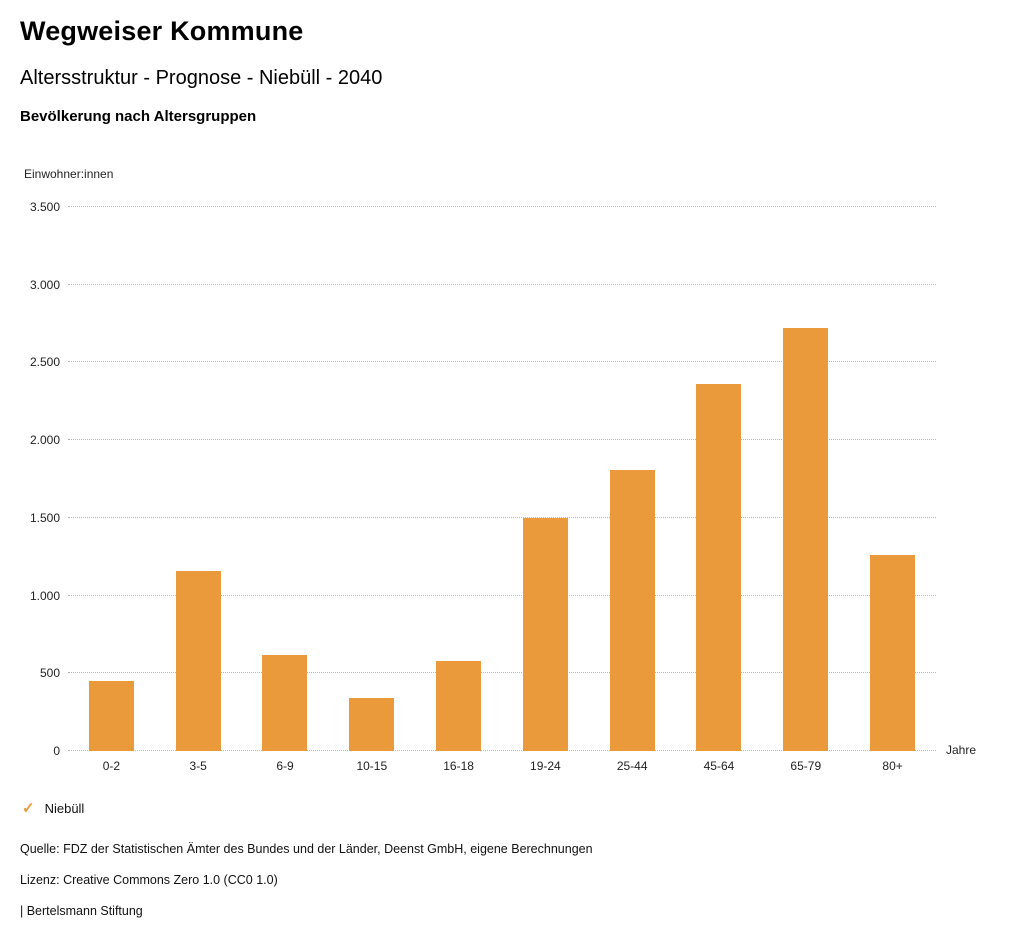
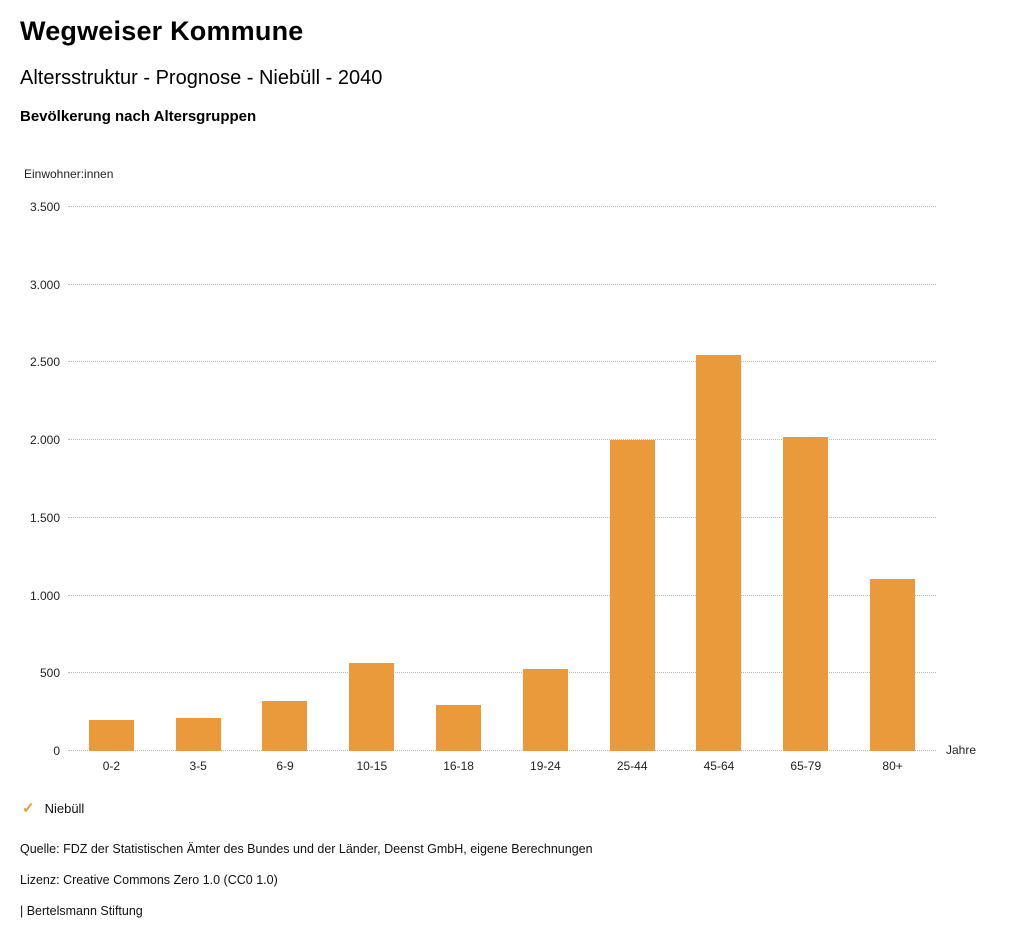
0-2: 450 -> 200
3-5: 1160 -> 220
6-9: 620 -> 320
10-15: 340 -> 560
16-18: 580 -> 300
19-24: 1500 -> 520
25-44: 1810 -> 2000
45-64: 2360 -> 2540
65-79: 2720 -> 2020
80+: 1260 -> 1100
